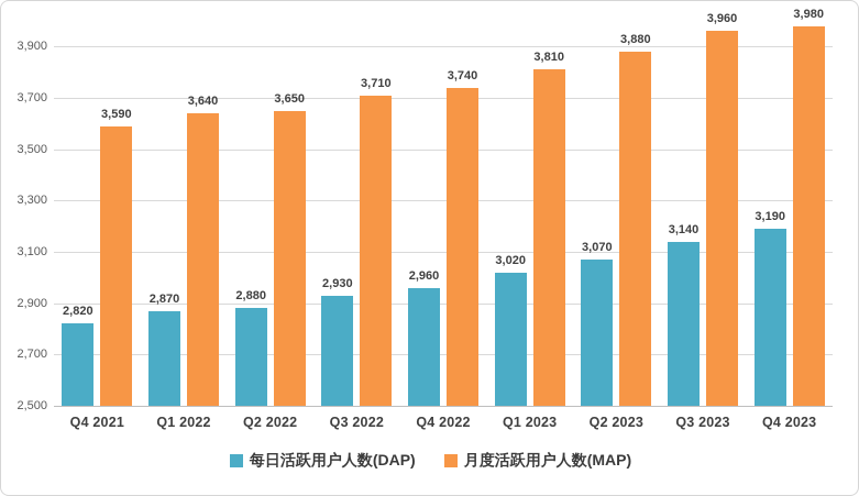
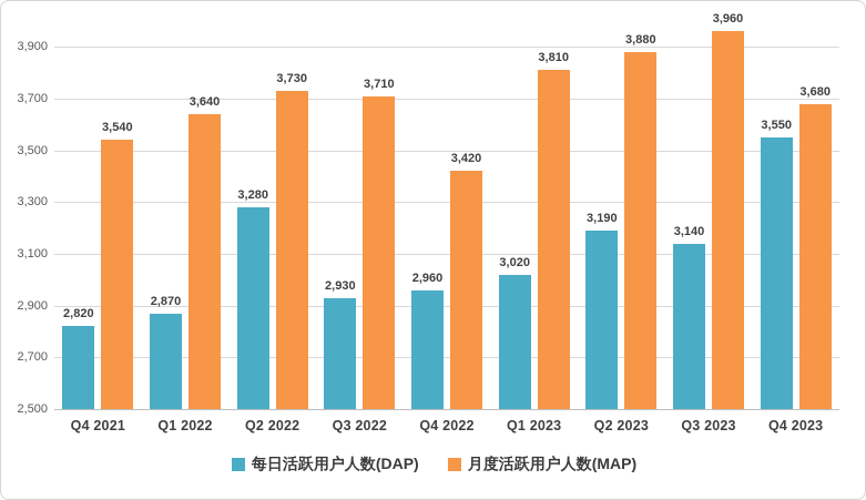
月度活跃用户人数(MAP)/Q4 2021: 3,590 -> 3,540
每日活跃用户人数(DAP)/Q2 2022: 2,880 -> 3,280
月度活跃用户人数(MAP)/Q2 2022: 3,650 -> 3,730
月度活跃用户人数(MAP)/Q4 2022: 3,740 -> 3,420
每日活跃用户人数(DAP)/Q2 2023: 3,070 -> 3,190
每日活跃用户人数(DAP)/Q4 2023: 3,190 -> 3,550
月度活跃用户人数(MAP)/Q4 2023: 3,980 -> 3,680
